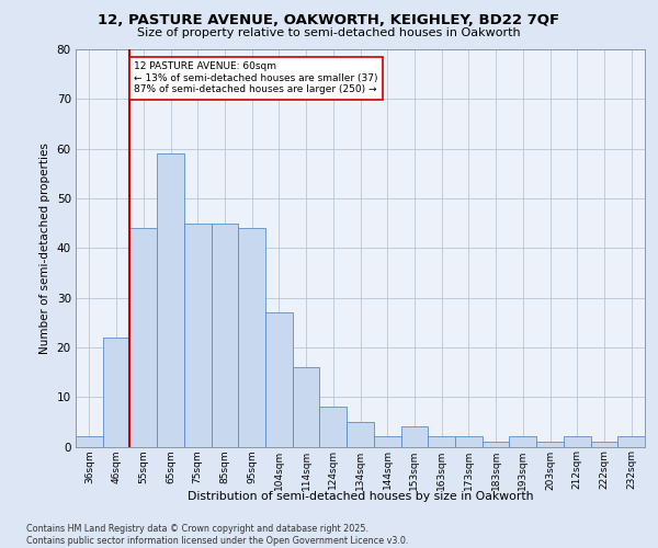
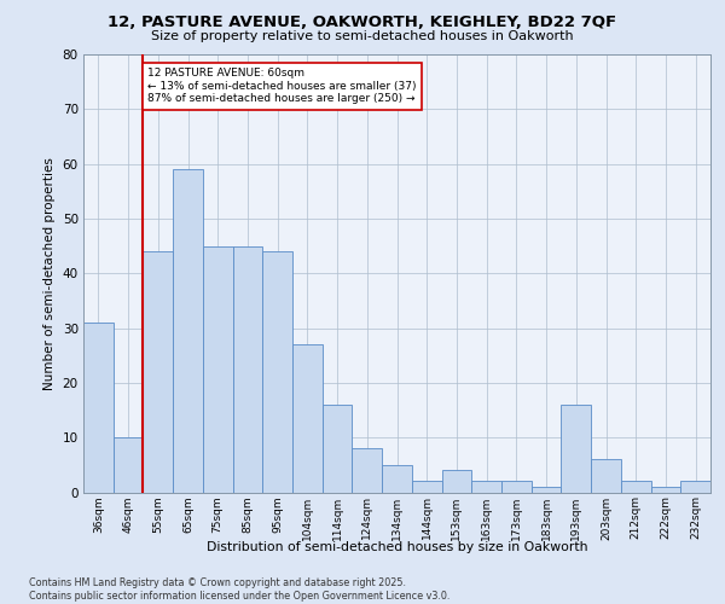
36sqm: 2 -> 31
46sqm: 22 -> 10
193sqm: 2 -> 16
203sqm: 1 -> 6
